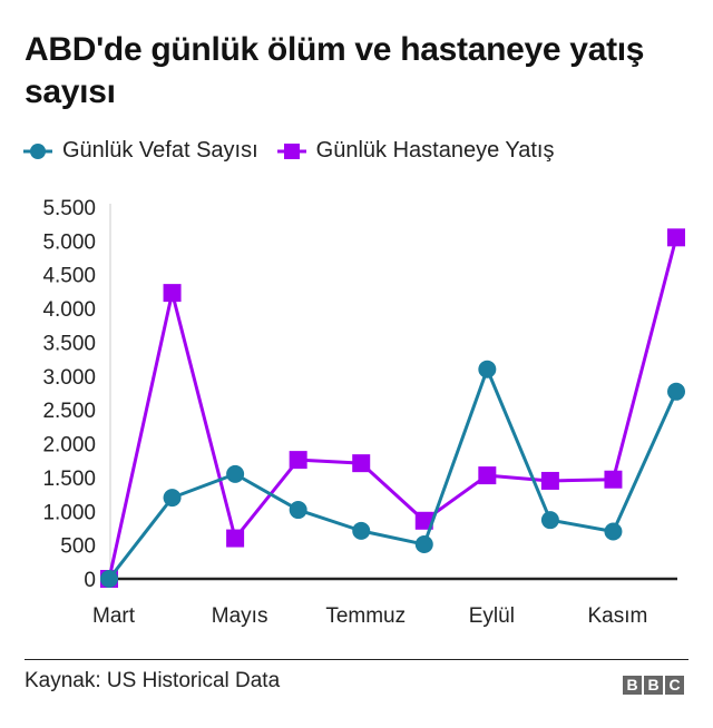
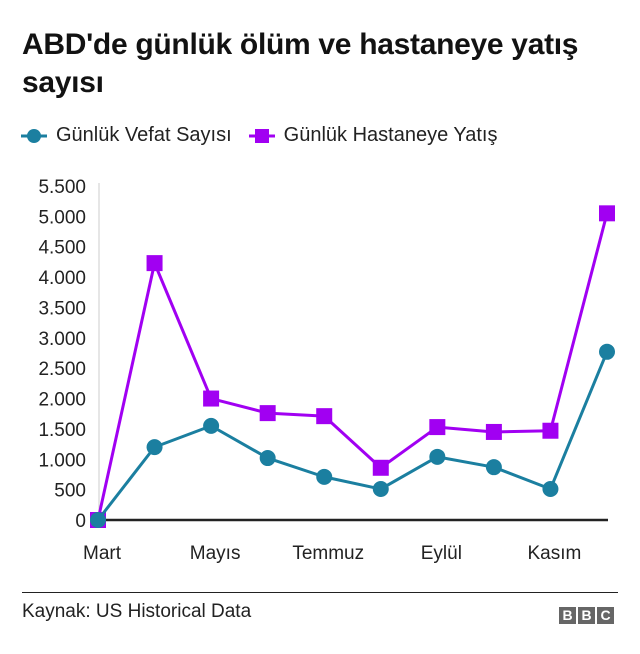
Günlük Hastaneye Yatış/Mayıs: 600 -> 2000
Günlük Vefat Sayısı/Eylül: 3100 -> 1000
Günlük Vefat Sayısı/Kasım: 700 -> 500
